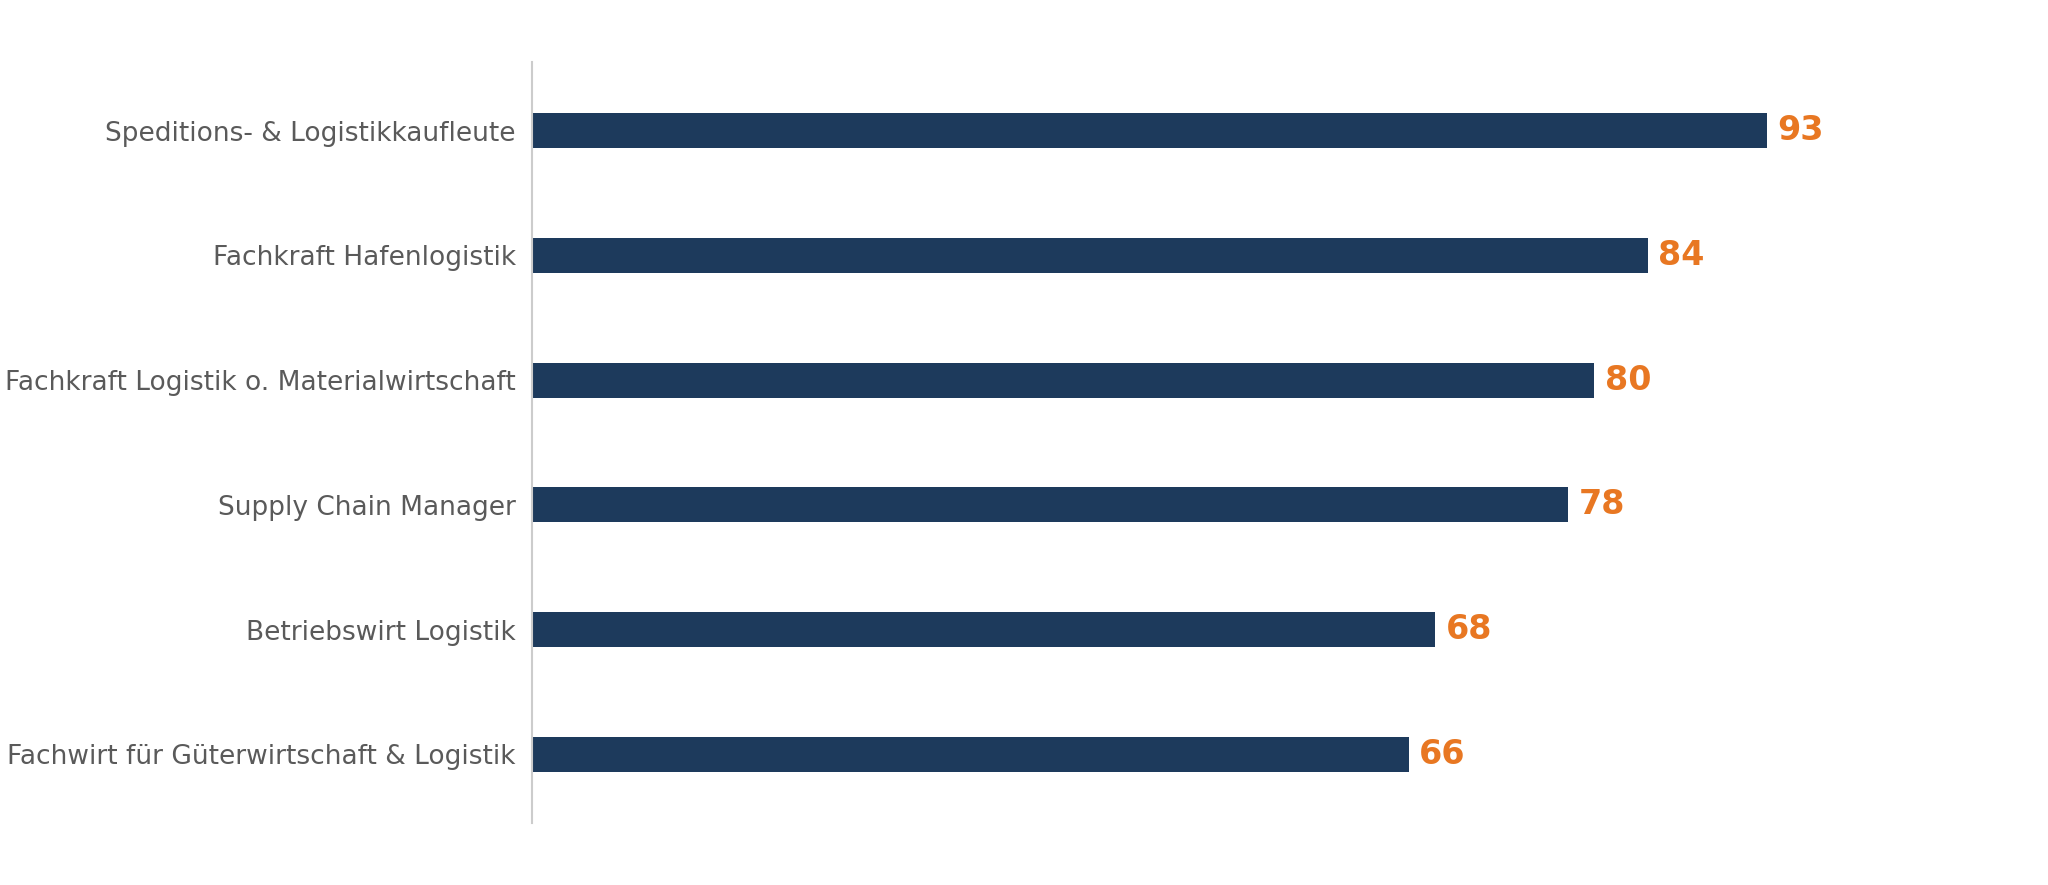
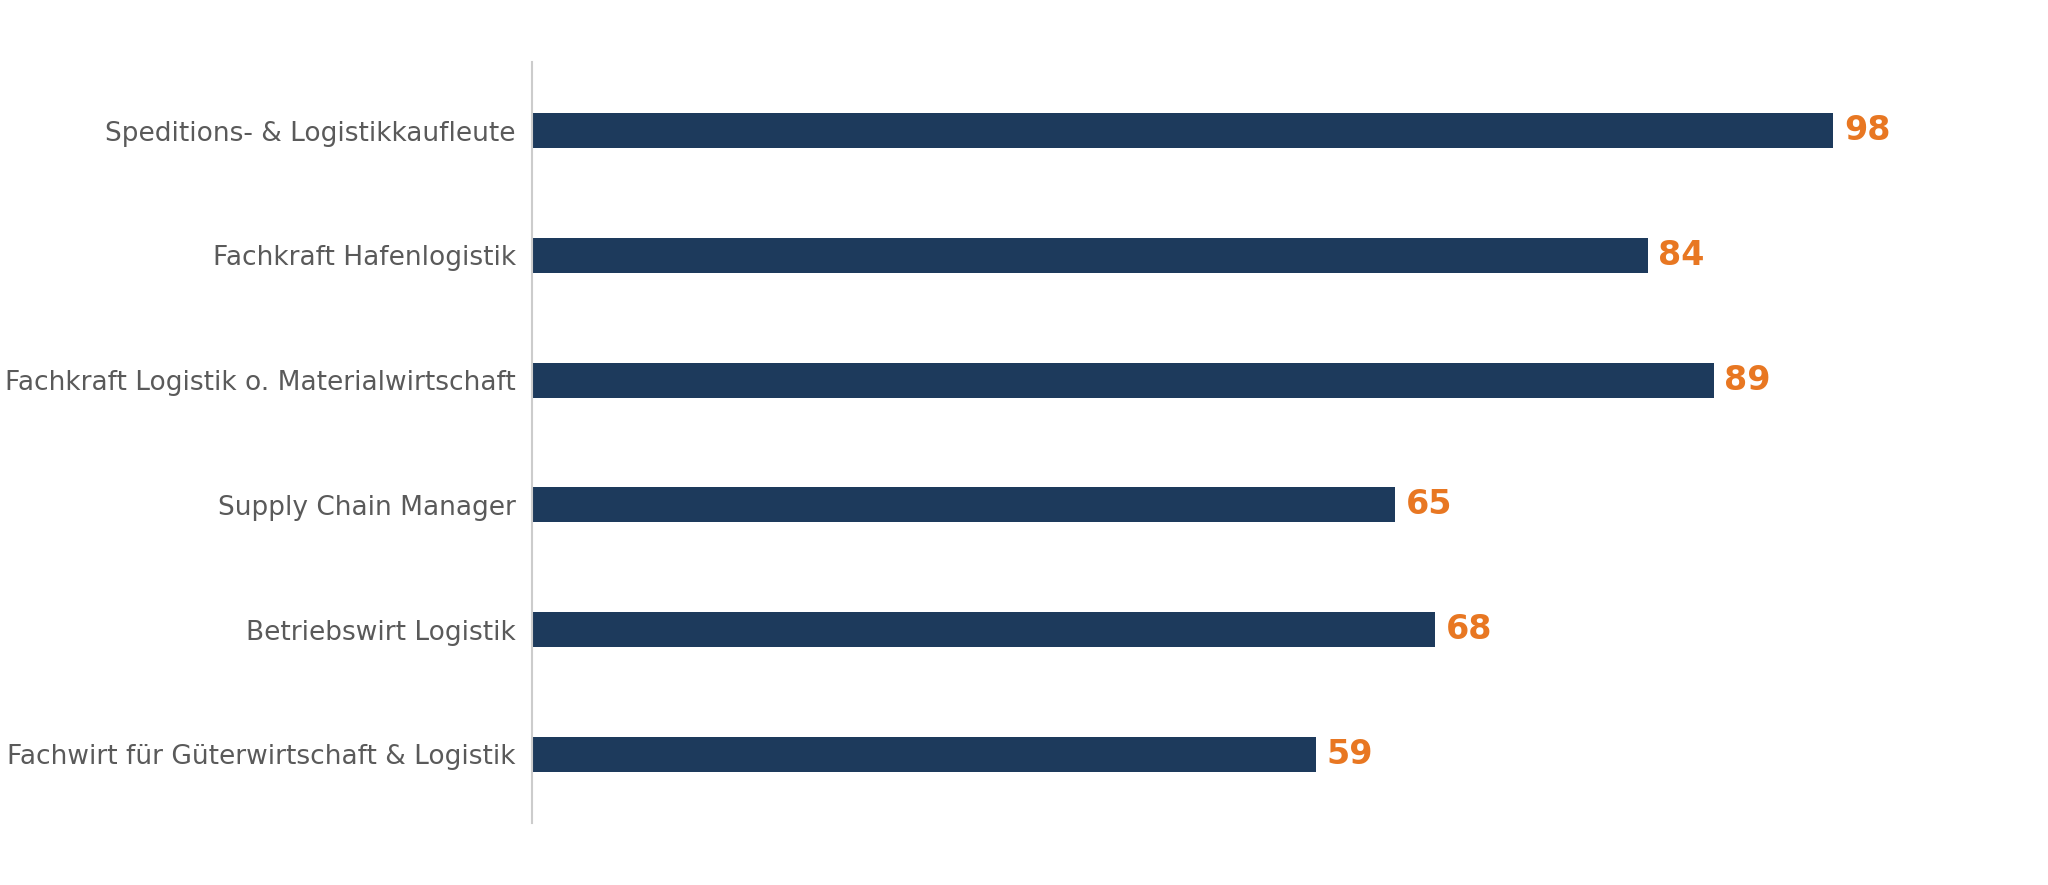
Speditions- & Logistikkaufleute: 93 -> 98
Fachkraft Logistik o. Materialwirtschaft: 80 -> 89
Supply Chain Manager: 78 -> 65
Fachwirt für Güterwirtschaft & Logistik: 66 -> 59
